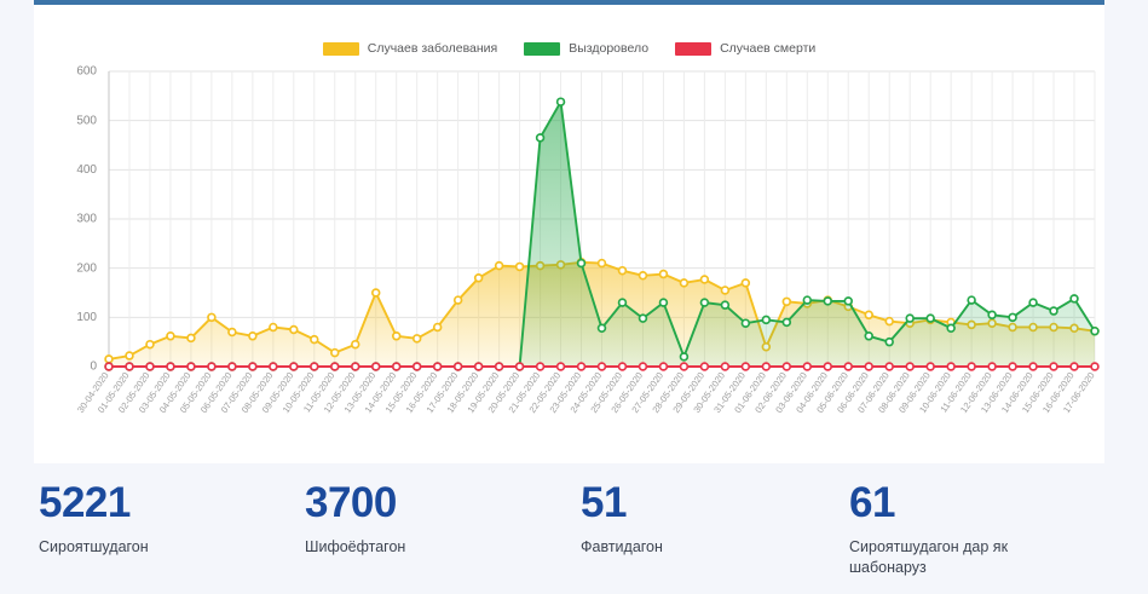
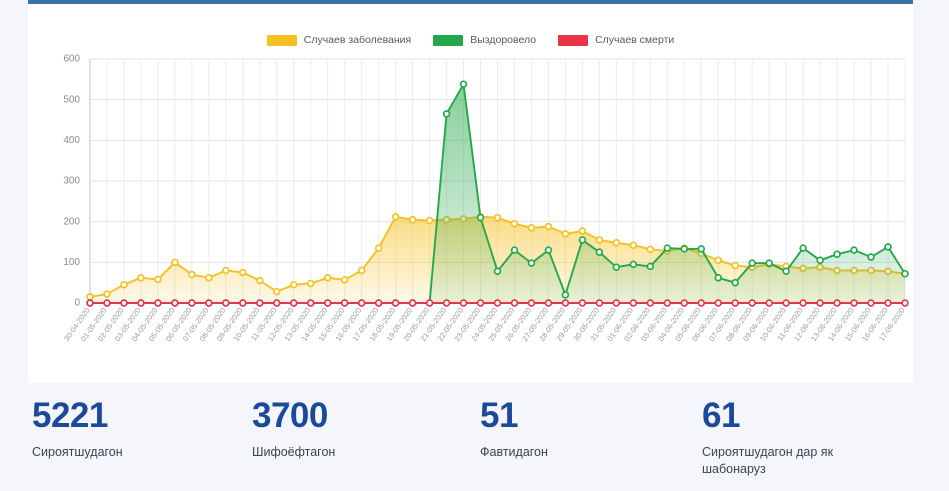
Случаев заболевания/13-05-2020: 150 -> 50
Случаев заболевания/18-05-2020: 180 -> 210
Выздоровело/29-05-2020: 130 -> 160
Случаев заболевания/31-05-2020: 170 -> 150
Случаев заболевания/01-06-2020: 40 -> 140
Выздоровело/13-06-2020: 100 -> 120
